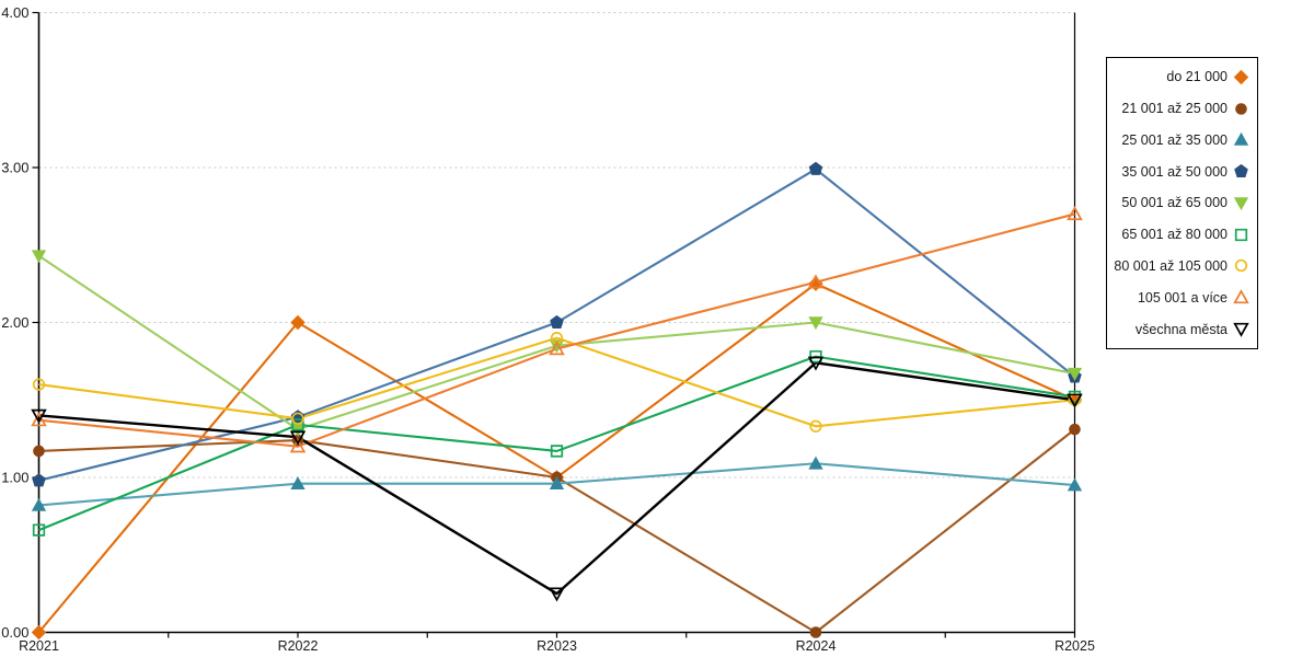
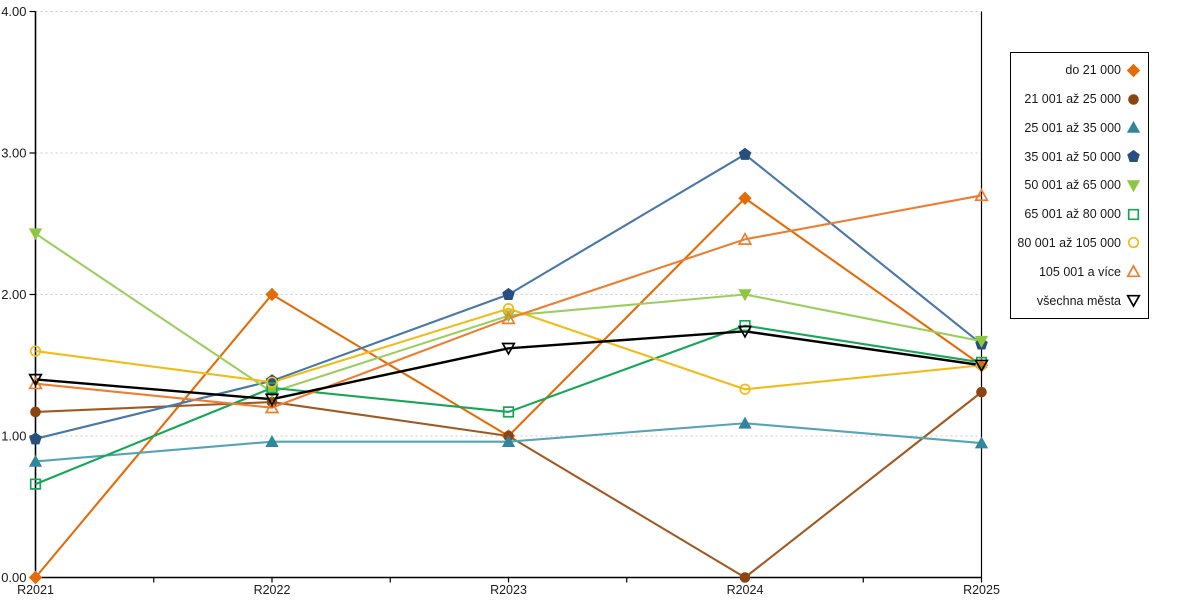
všechna města/R2023: 0.25 -> 1.62
do 21 000/R2024: 2.25 -> 2.68
105 001 a více/R2024: 2.26 -> 2.39
